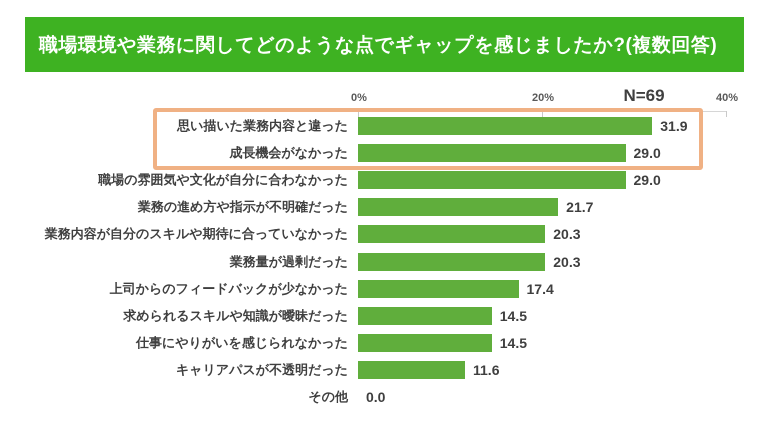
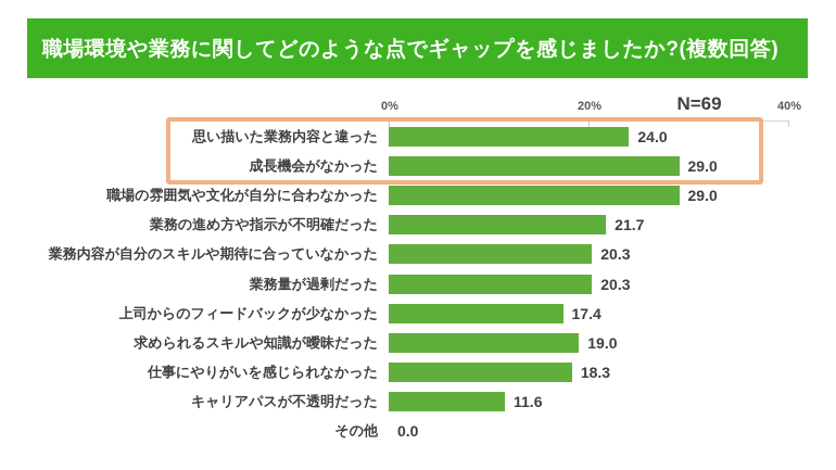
思い描いた業務内容と違った: 31.9 -> 24.0
求められるスキルや知識が曖昧だった: 14.5 -> 19.0
仕事にやりがいを感じられなかった: 14.5 -> 18.3
